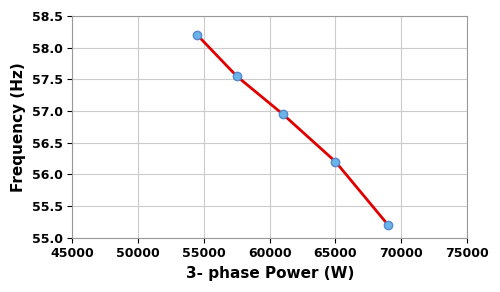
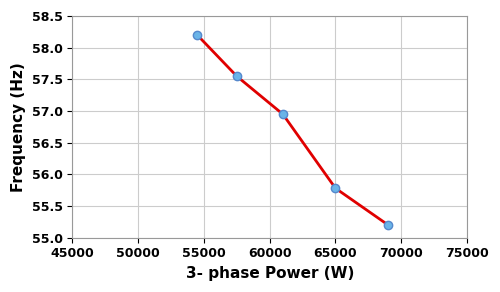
65000: 56.20 -> 55.78
